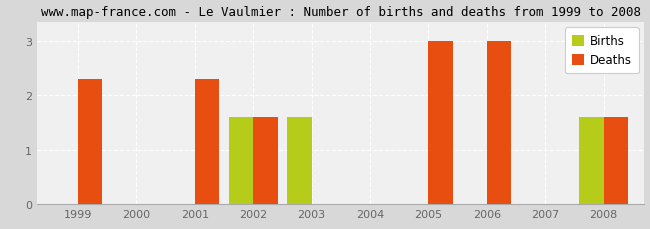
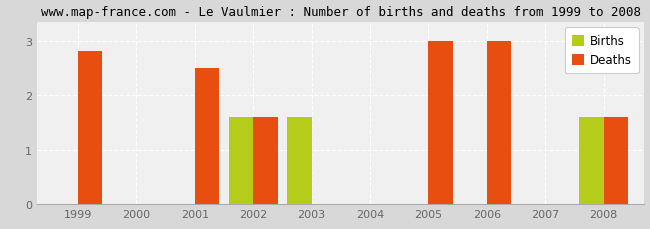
Deaths/1999: 2.3 -> 2.8
Deaths/2001: 2.3 -> 2.5
